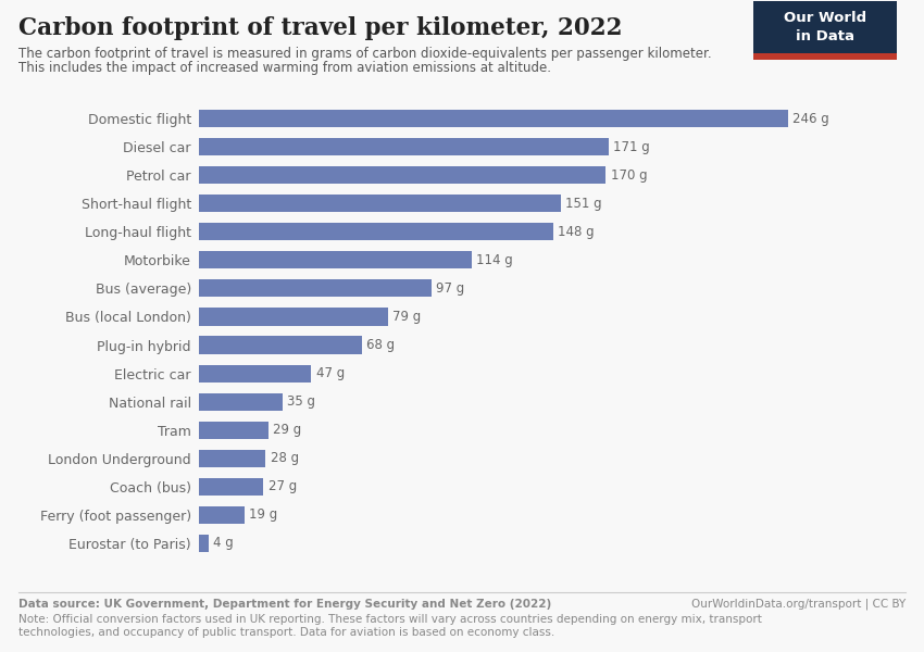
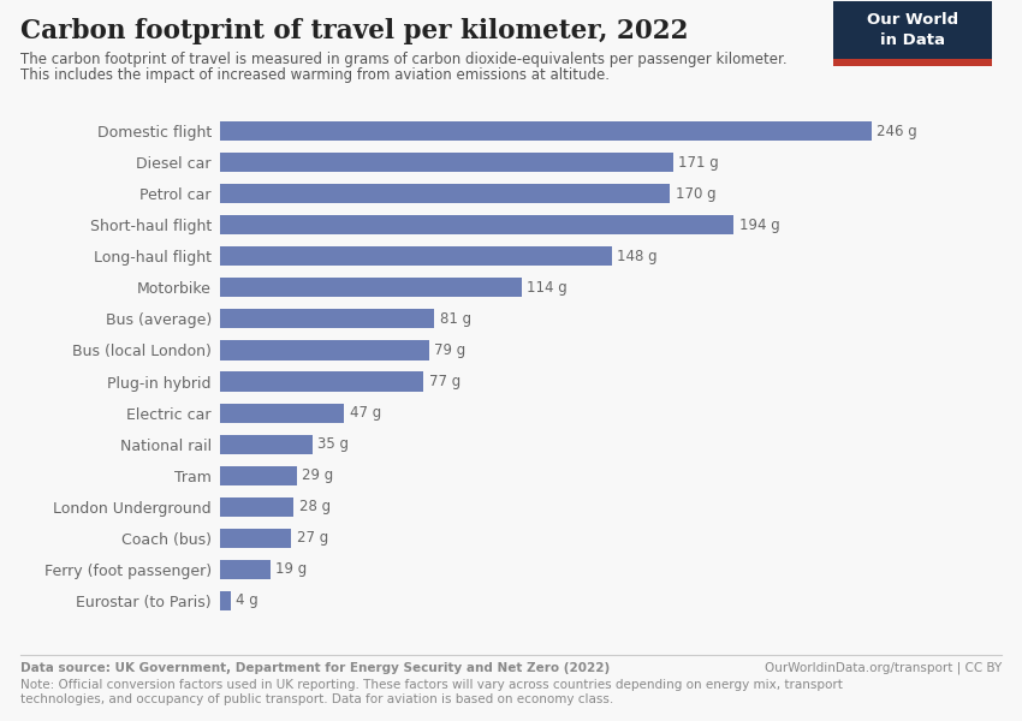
Short-haul flight: 151 -> 194
Bus (average): 97 -> 81
Plug-in hybrid: 68 -> 77
